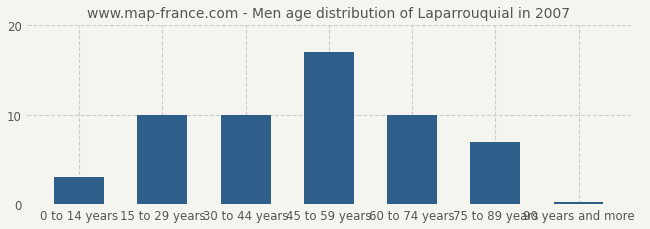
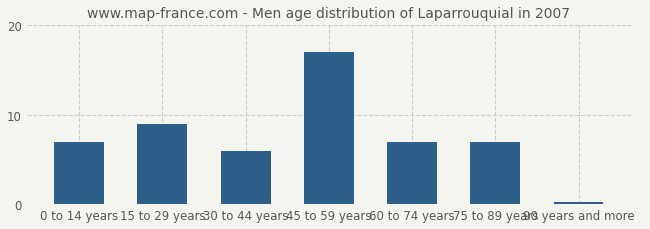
0 to 14 years: 3.0 -> 7.0
15 to 29 years: 10.0 -> 9.0
30 to 44 years: 10.0 -> 6.0
60 to 74 years: 10.0 -> 7.0
